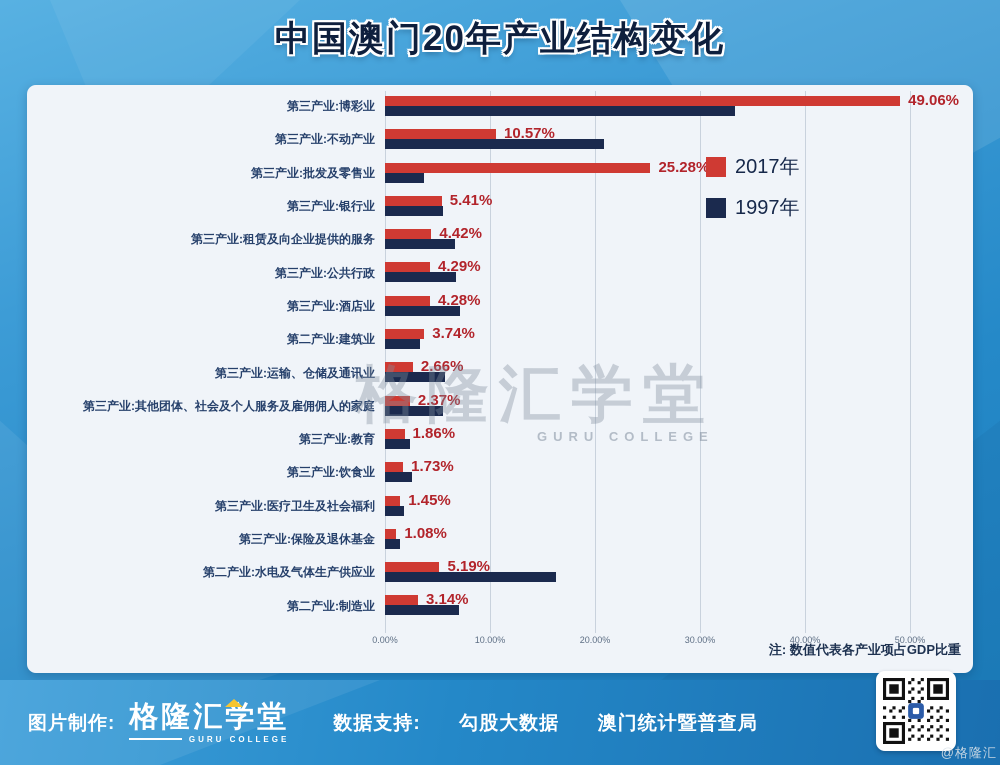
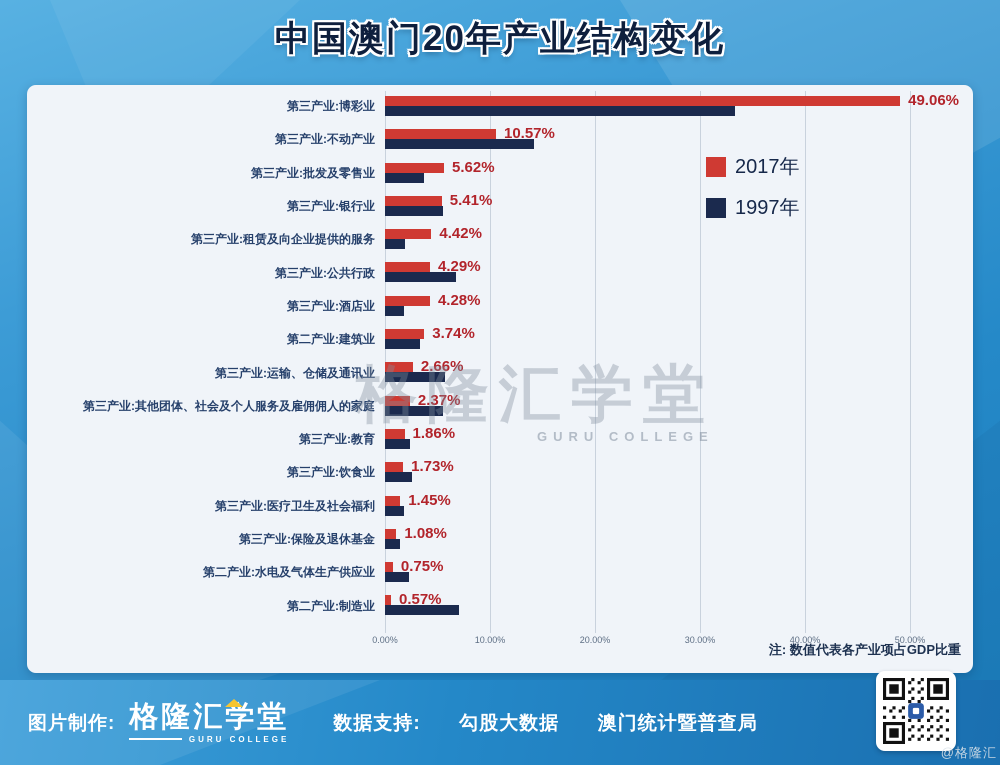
1997年/第三产业:不动产业: 20.9% -> 14.2%
2017年/第三产业:批发及零售业: 25.28% -> 5.62%
1997年/第三产业:租赁及向企业提供的服务: 6.7% -> 1.9%
1997年/第三产业:酒店业: 7.1% -> 1.8%
2017年/第二产业:水电及气体生产供应业: 5.19% -> 0.75%
1997年/第二产业:水电及气体生产供应业: 16.3% -> 2.3%
2017年/第二产业:制造业: 3.14% -> 0.57%
